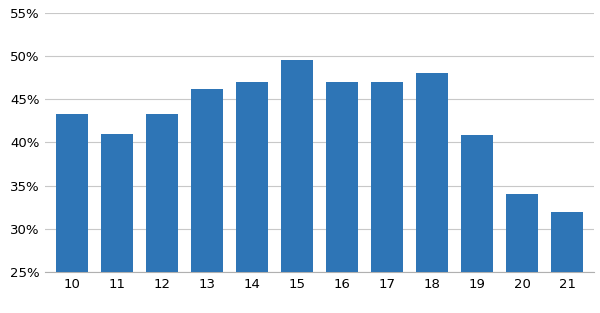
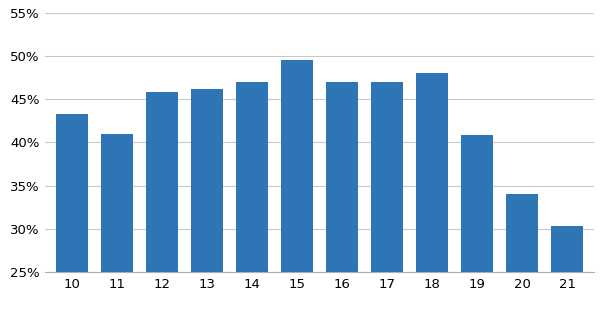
12: 43.3% -> 45.8%
21: 32.0% -> 30.4%
